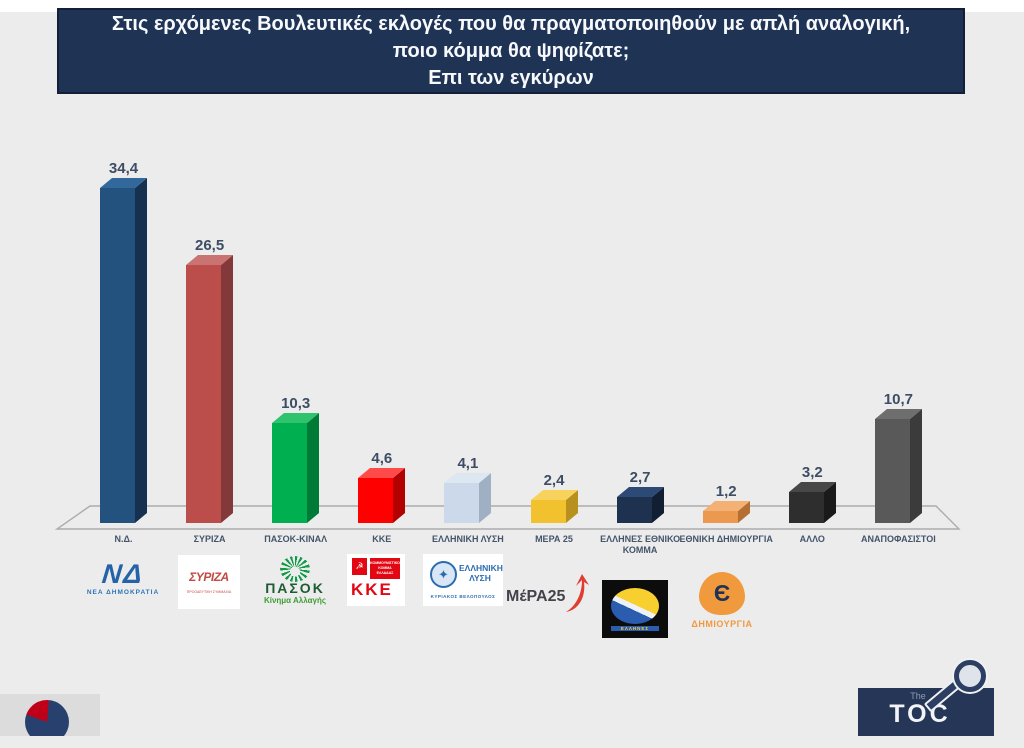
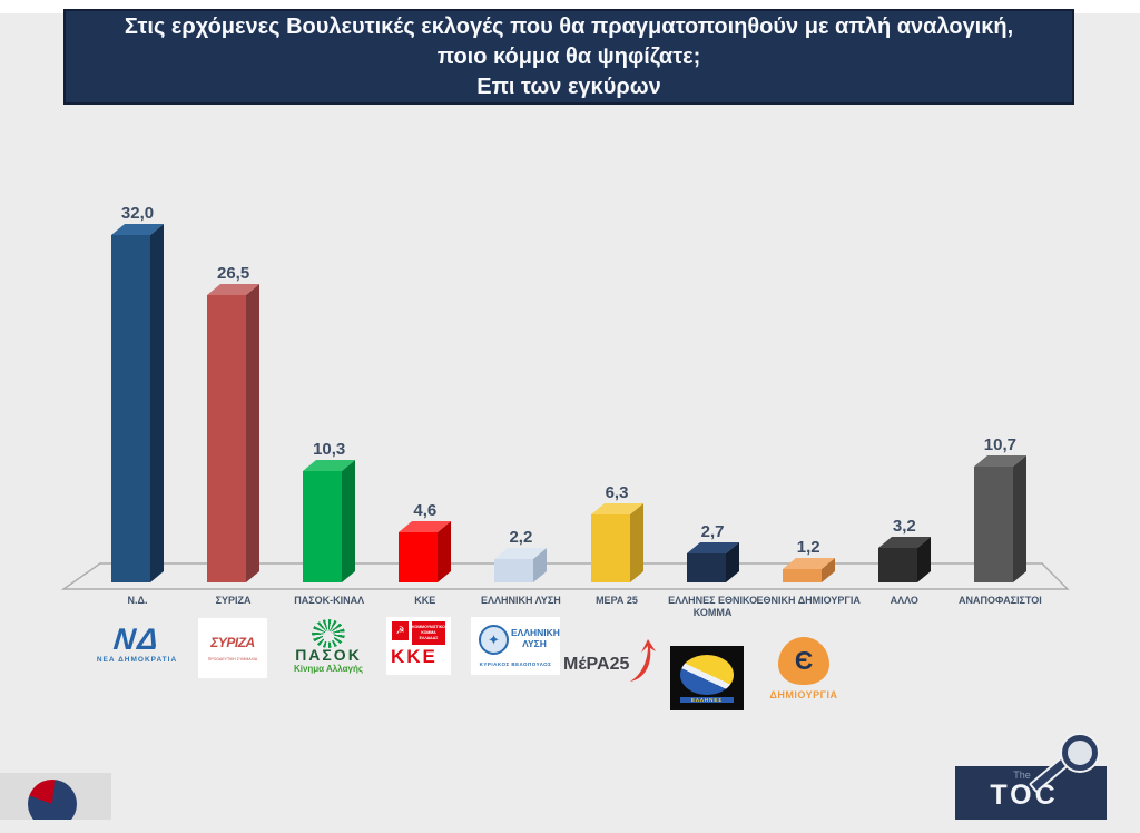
Ν.Δ.: 34,4 -> 32,0
ΕΛΛΗΝΙΚΗ ΛΥΣΗ: 4,1 -> 2,2
ΜΕΡΑ 25: 2,4 -> 6,3
